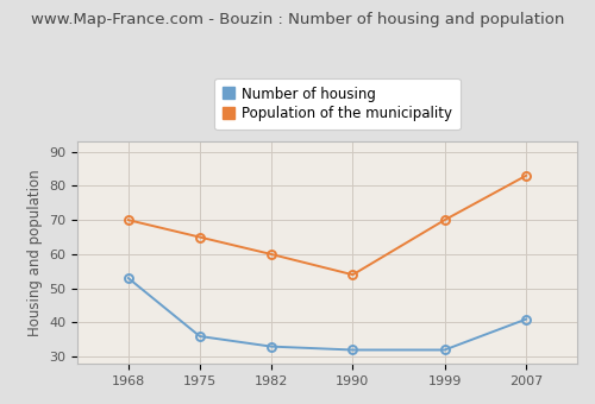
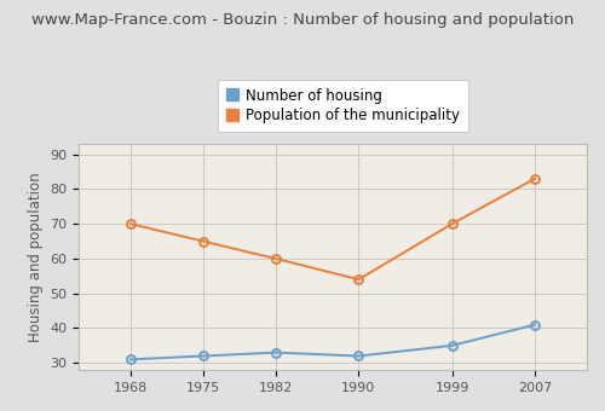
Number of housing/1968: 53 -> 31
Number of housing/1975: 36 -> 32
Number of housing/1999: 32 -> 35
